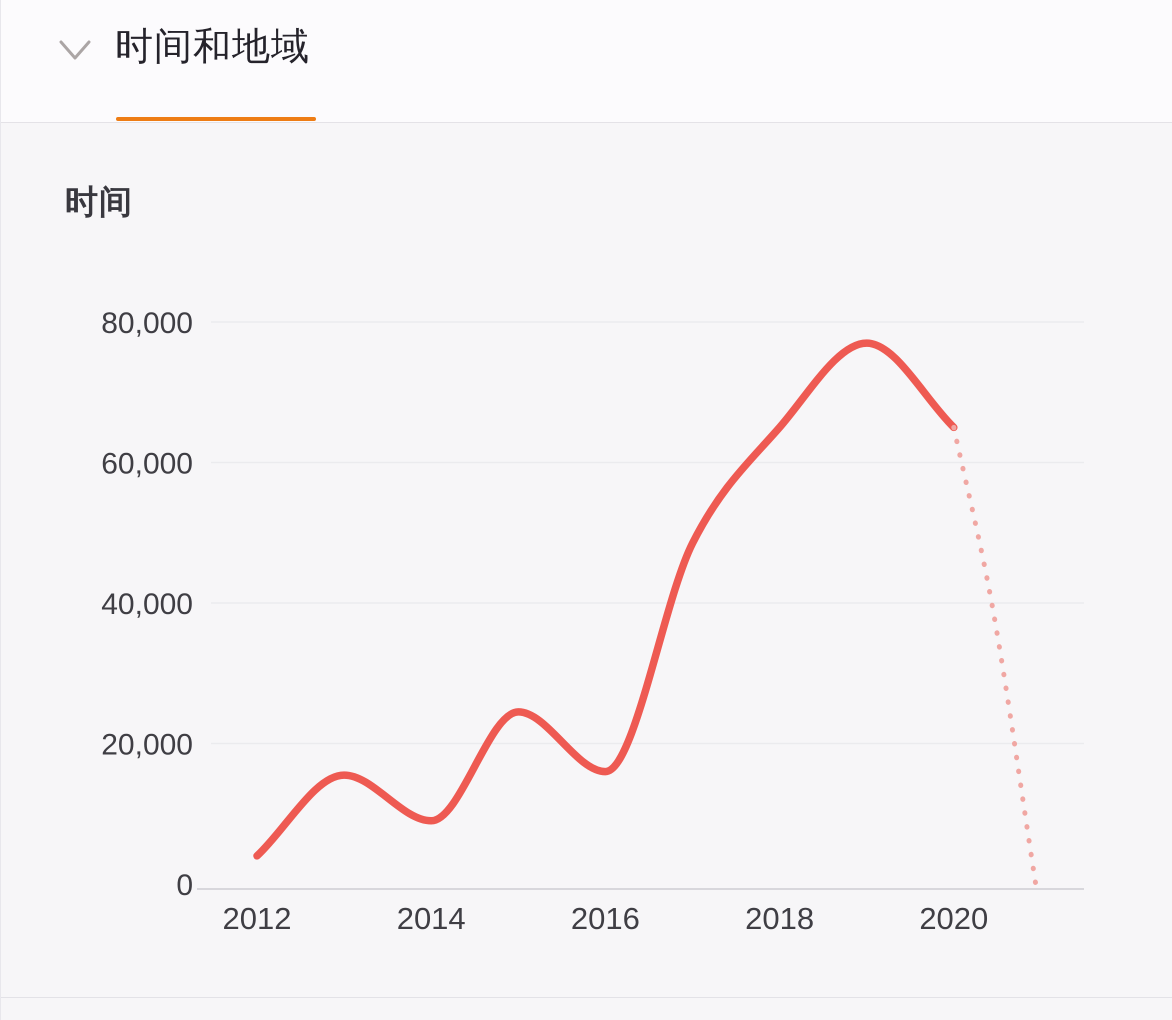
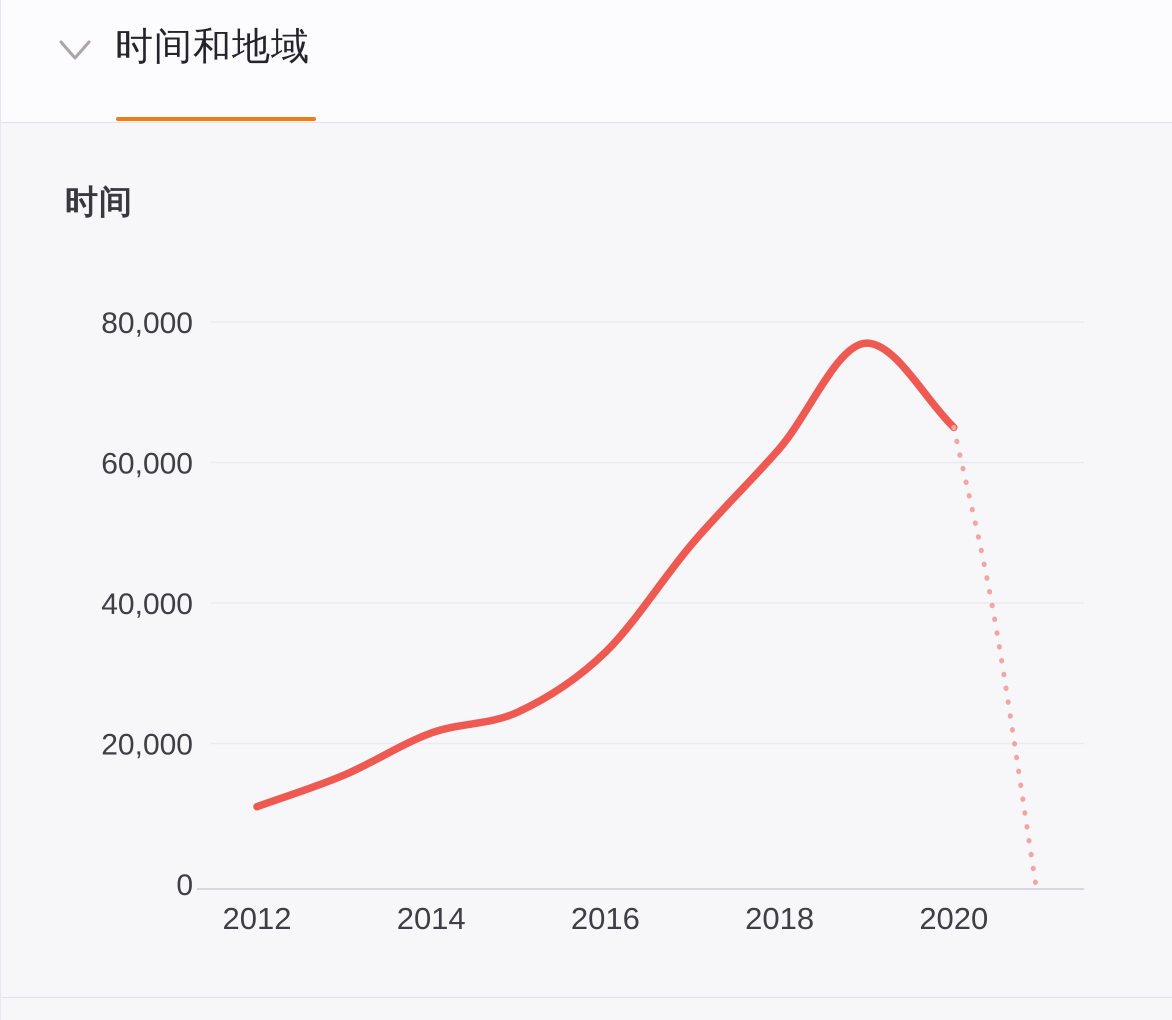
2012: 4000 -> 11000
2014: 9000 -> 22000
2016: 16000 -> 33000
2018: 65000 -> 62000
